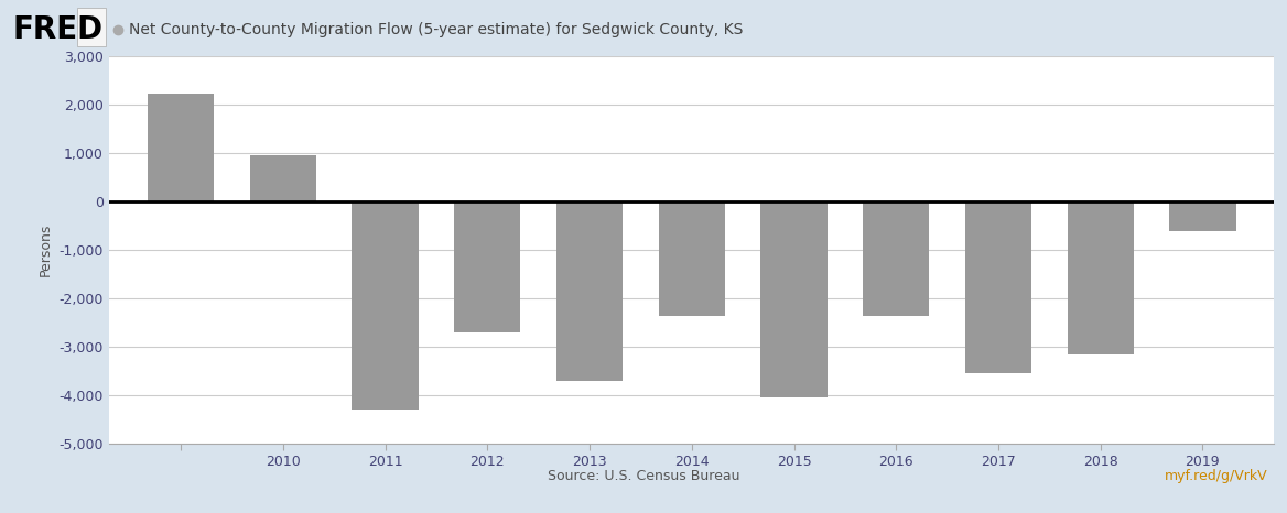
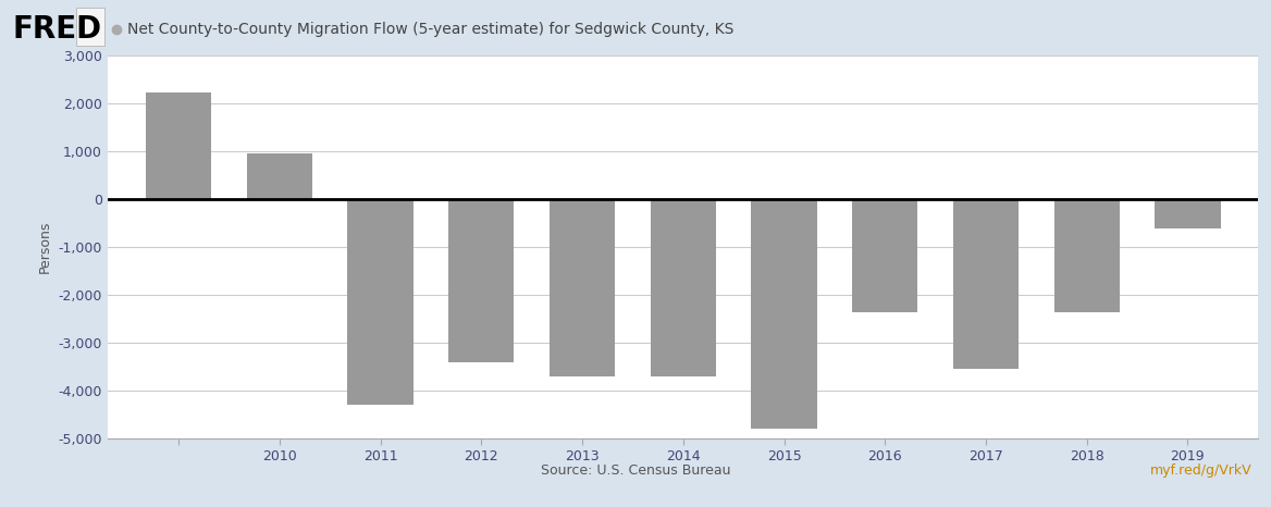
2012: -2,700 -> -3,400
2014: -2,350 -> -3,700
2015: -4,050 -> -4,800
2018: -3,150 -> -2,350
